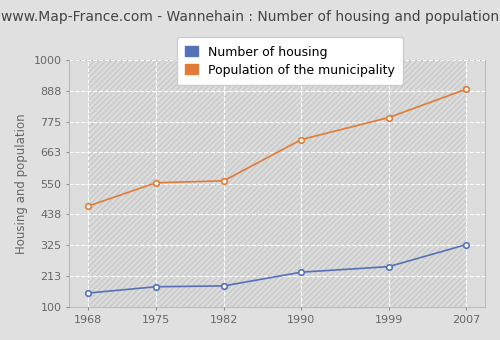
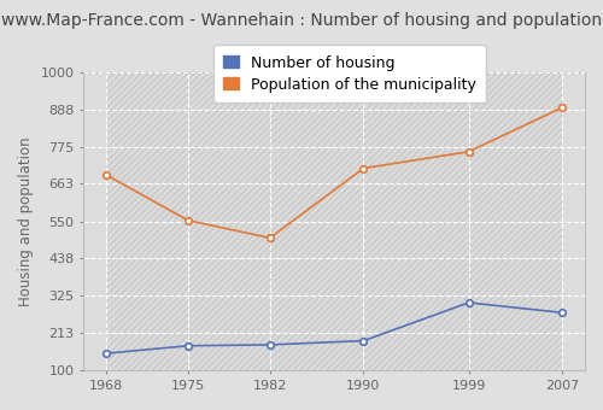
Population of the municipality/1968: 468 -> 690
Population of the municipality/1982: 560 -> 500
Number of housing/1990: 228 -> 190
Number of housing/1999: 248 -> 305
Population of the municipality/1999: 790 -> 760
Number of housing/2007: 328 -> 275
